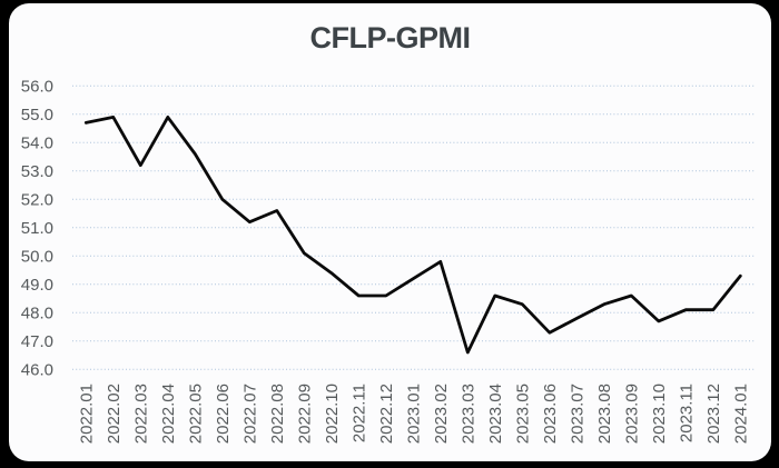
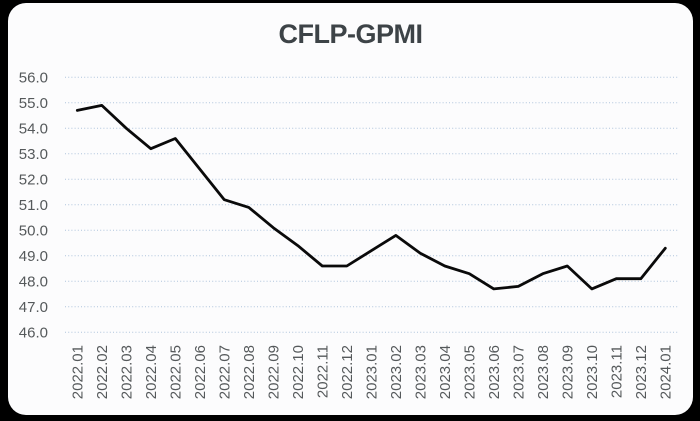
2022.03: 53.2 -> 54.0
2022.04: 54.9 -> 53.2
2022.06: 52.0 -> 52.4
2022.08: 51.6 -> 50.9
2023.03: 46.6 -> 49.1
2023.06: 47.3 -> 47.7
